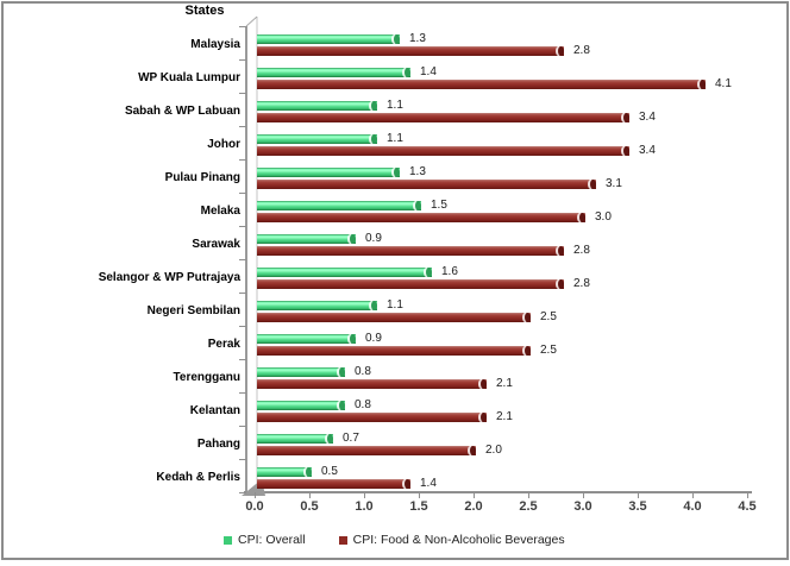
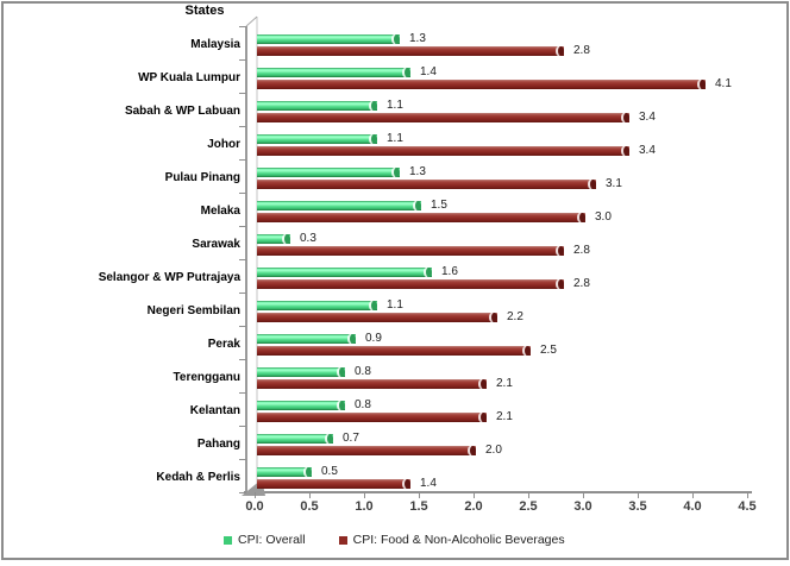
CPI: Overall/Sarawak: 0.9 -> 0.3
CPI: Food & Non-Alcoholic Beverages/Negeri Sembilan: 2.5 -> 2.2
